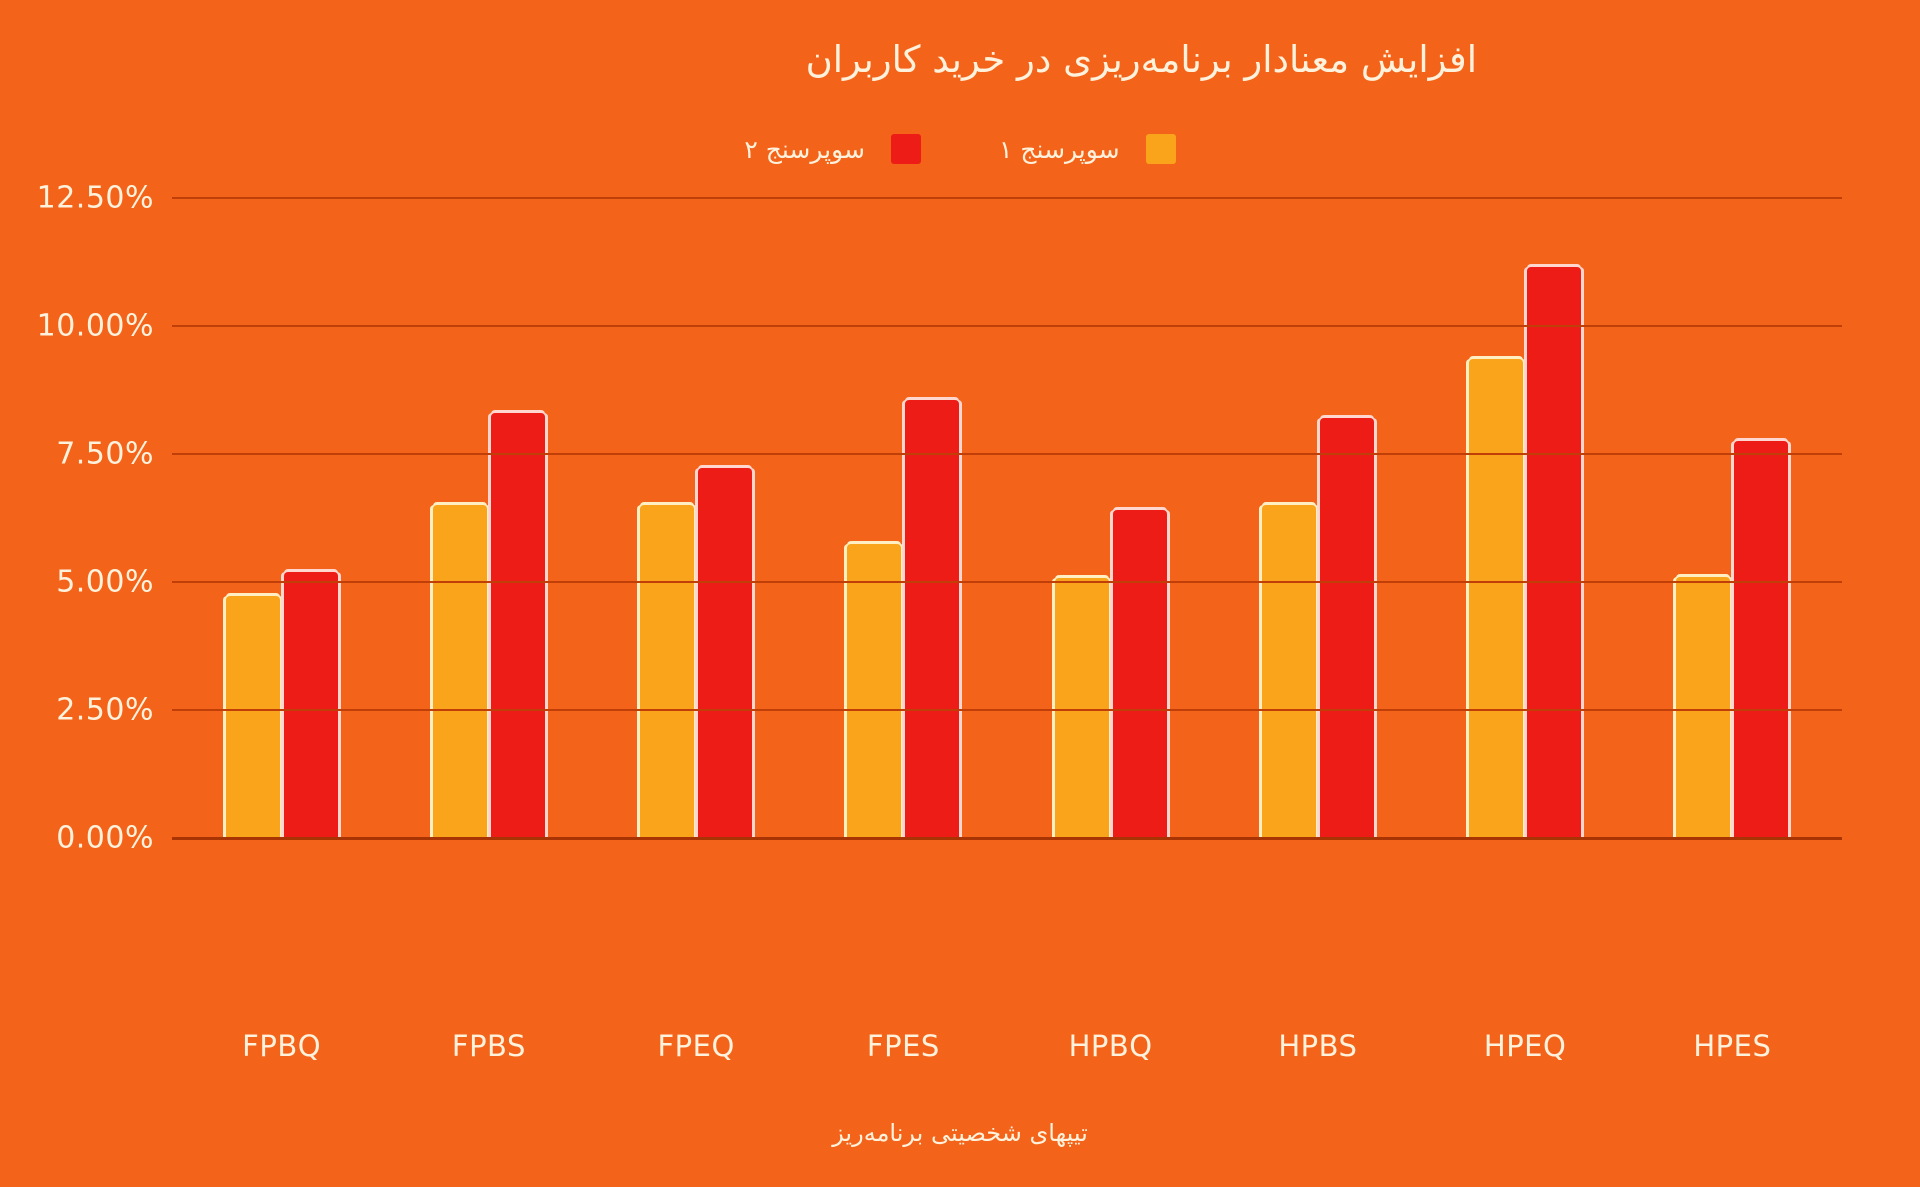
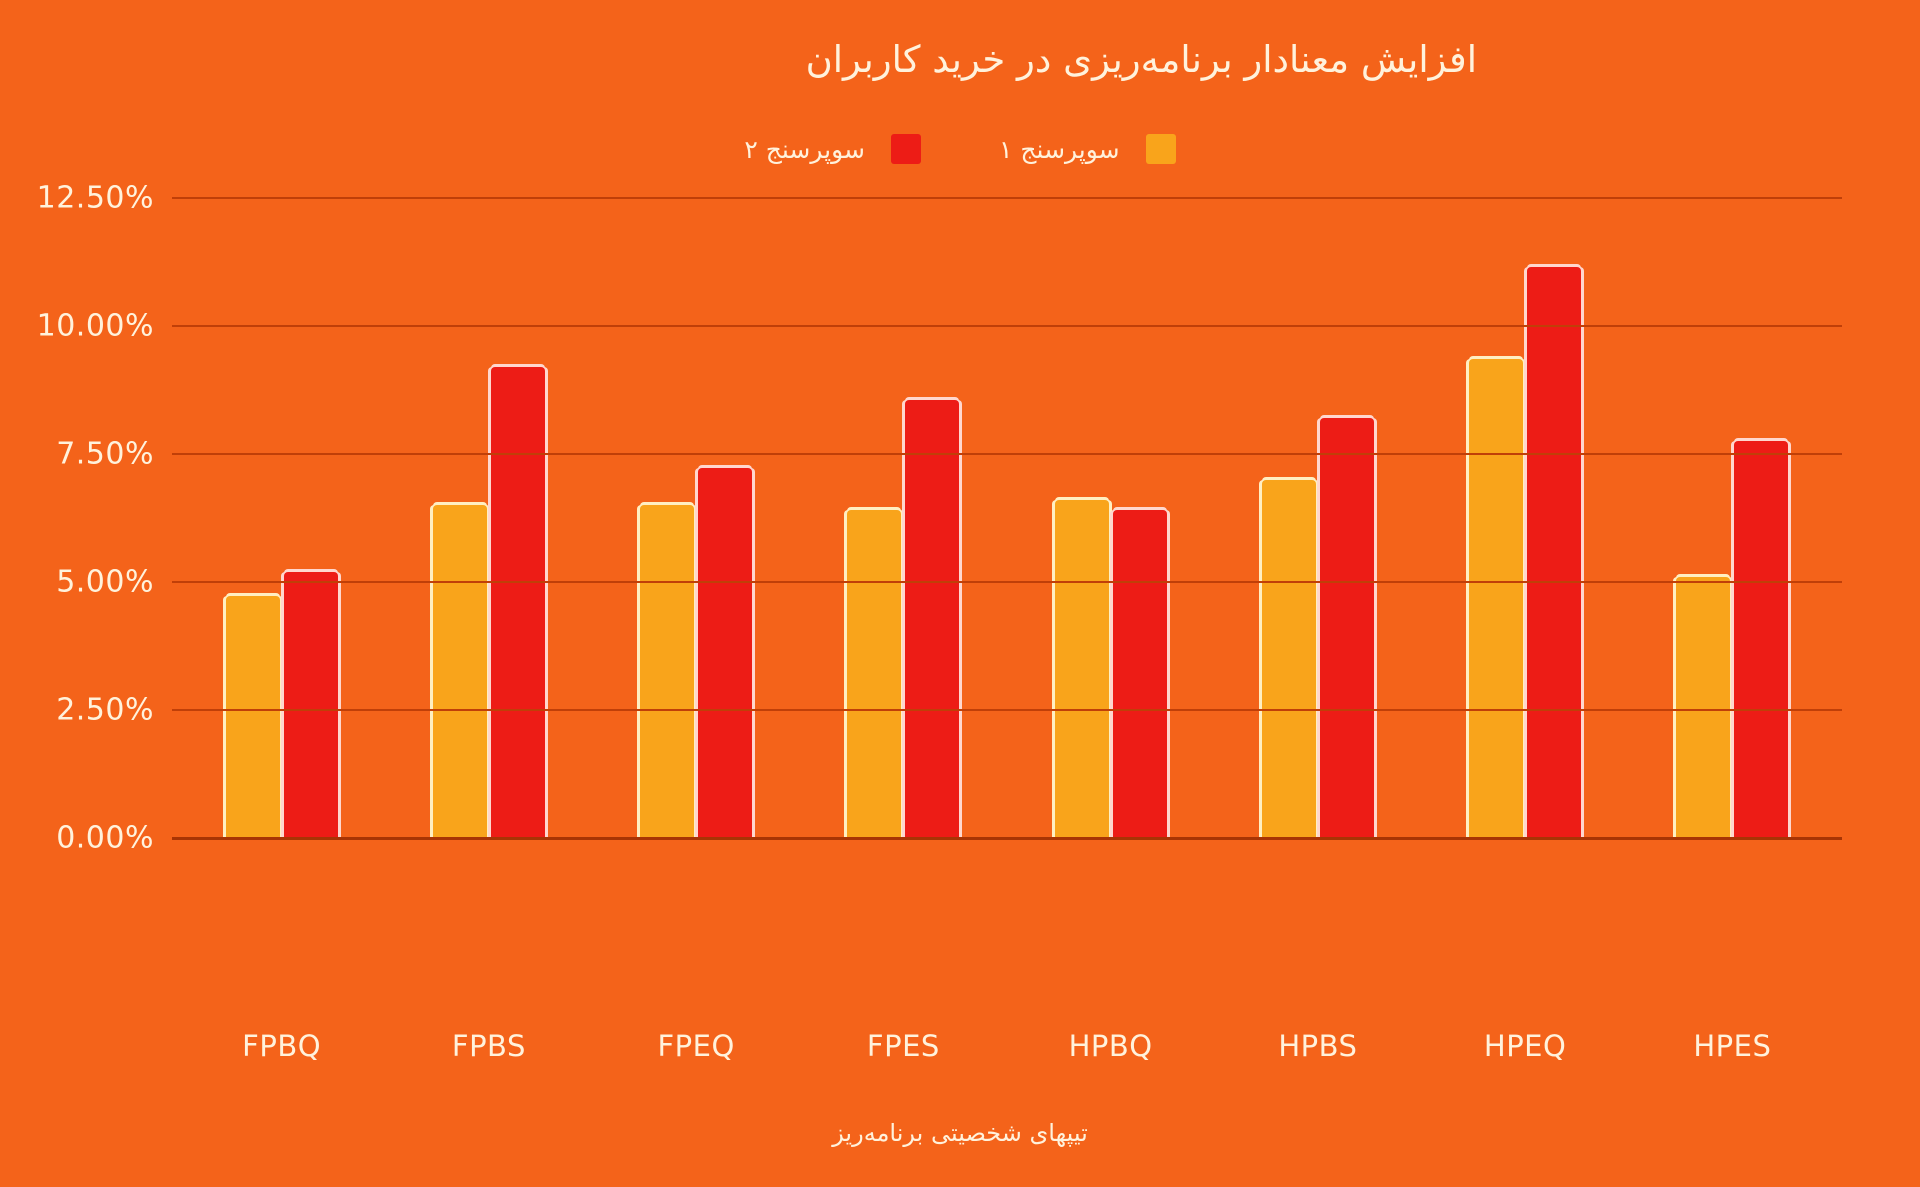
سوپرسنج ۲/FPBS: 8.3% -> 9.2%
سوپرسنج ۱/FPES: 5.8% -> 6.4%
سوپرسنج ۱/HPBQ: 5.1% -> 6.6%
سوپرسنج ۱/HPBS: 6.5% -> 7.0%
